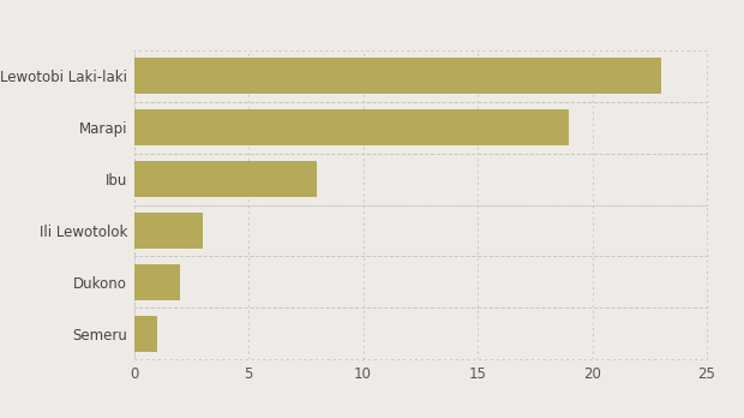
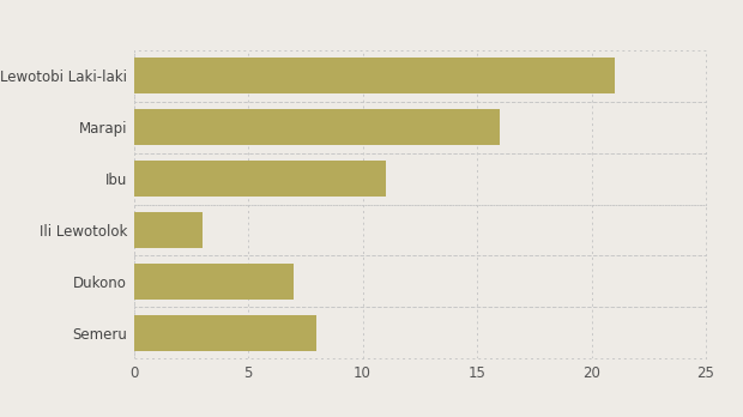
Lewotobi Laki-laki: 23 -> 21
Marapi: 19 -> 16
Ibu: 8 -> 11
Dukono: 2 -> 7
Semeru: 1 -> 8
